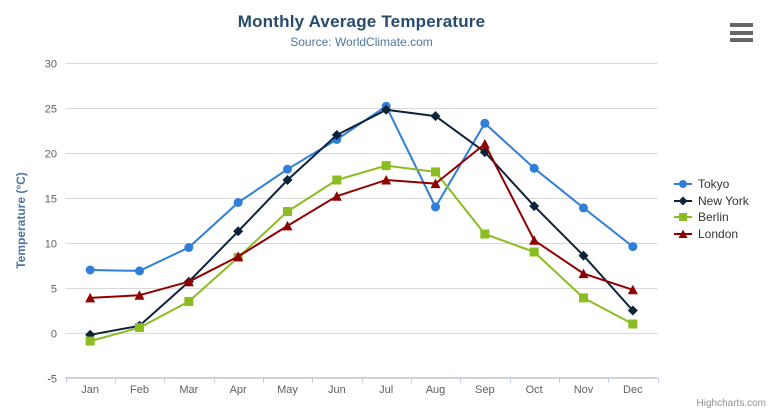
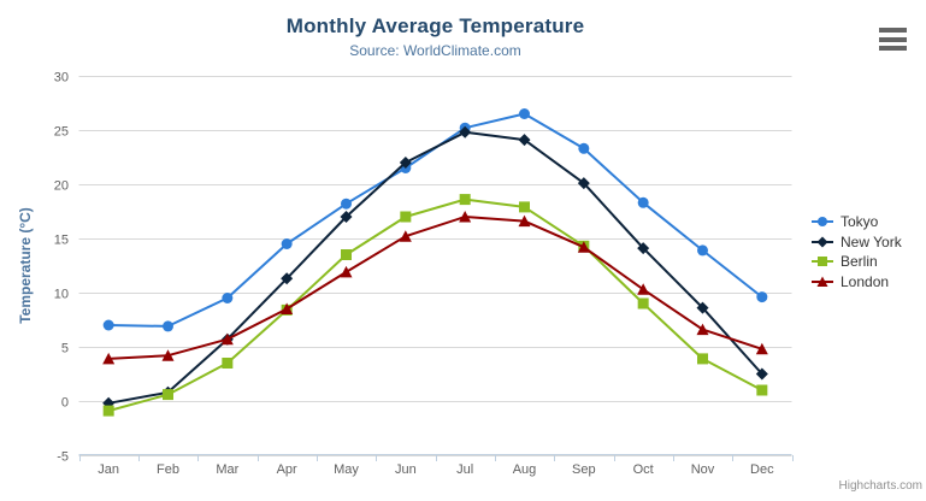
Tokyo/Aug: 14 -> 26
Berlin/Sep: 11 -> 14
London/Sep: 21 -> 14
